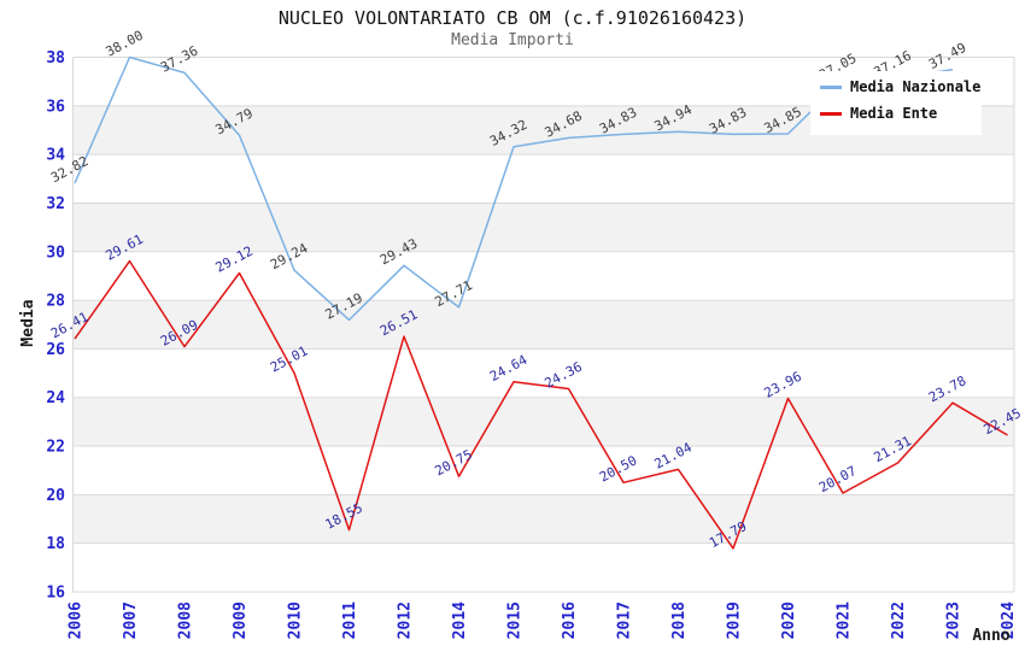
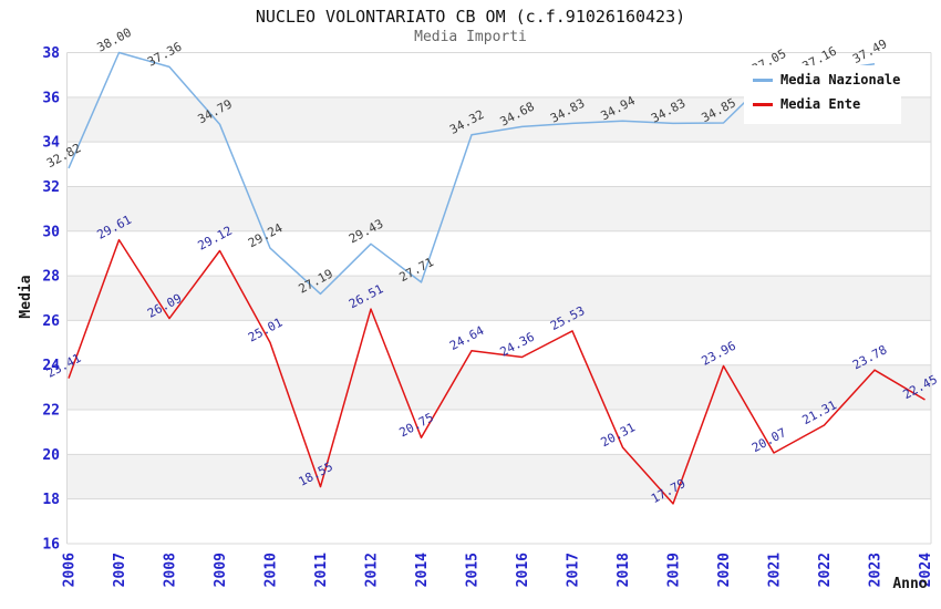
Media Ente/2006: 26.41 -> 23.41
Media Ente/2017: 20.50 -> 25.53
Media Ente/2018: 21.04 -> 20.31
